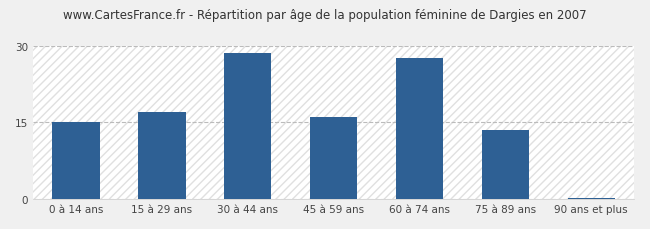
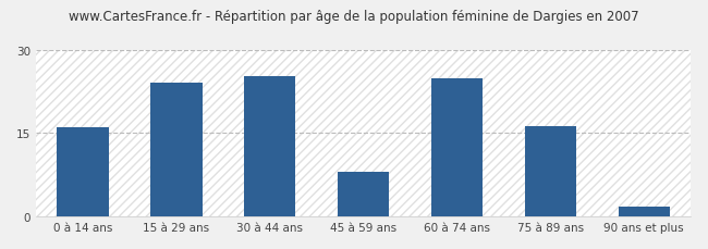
0 à 14 ans: 15.0 -> 16.0
15 à 29 ans: 17.0 -> 24.0
30 à 44 ans: 28.5 -> 25.2
45 à 59 ans: 16.0 -> 8.0
60 à 74 ans: 27.5 -> 24.8
75 à 89 ans: 13.5 -> 16.2
90 ans et plus: 0.3 -> 1.8
